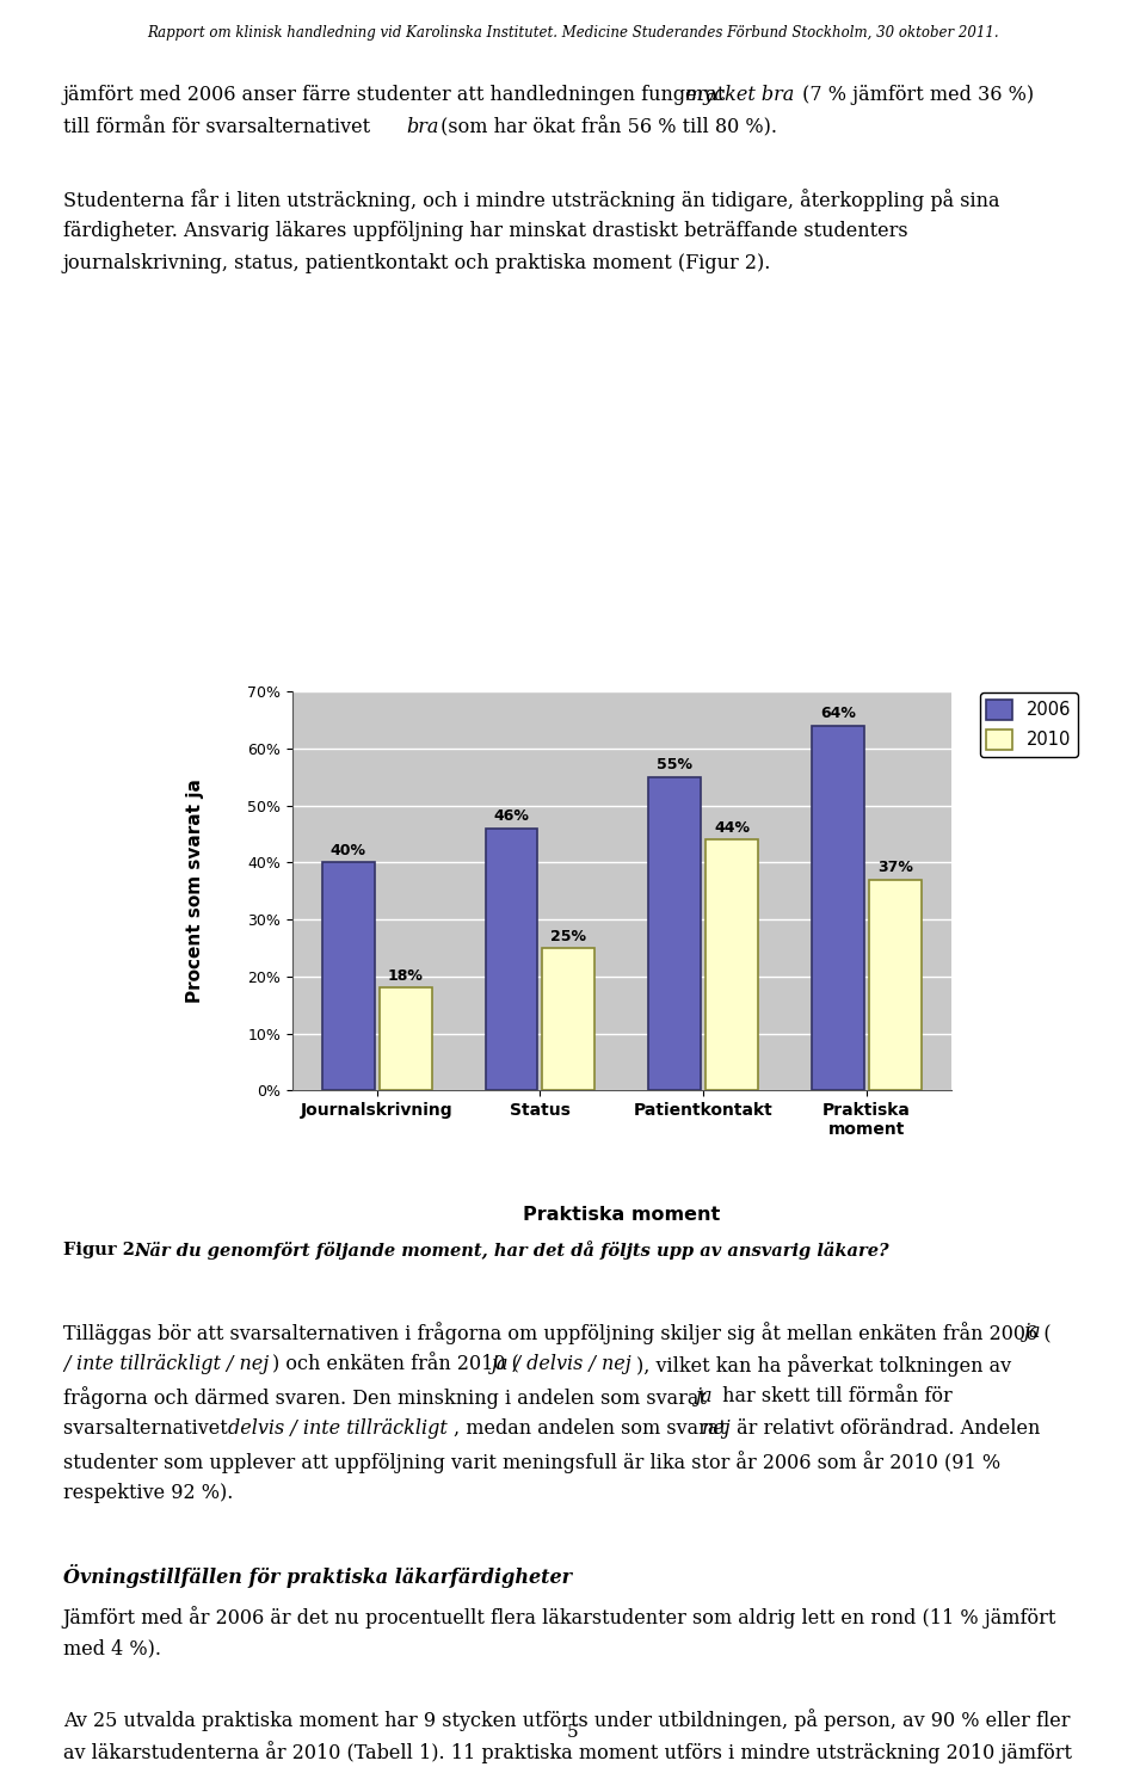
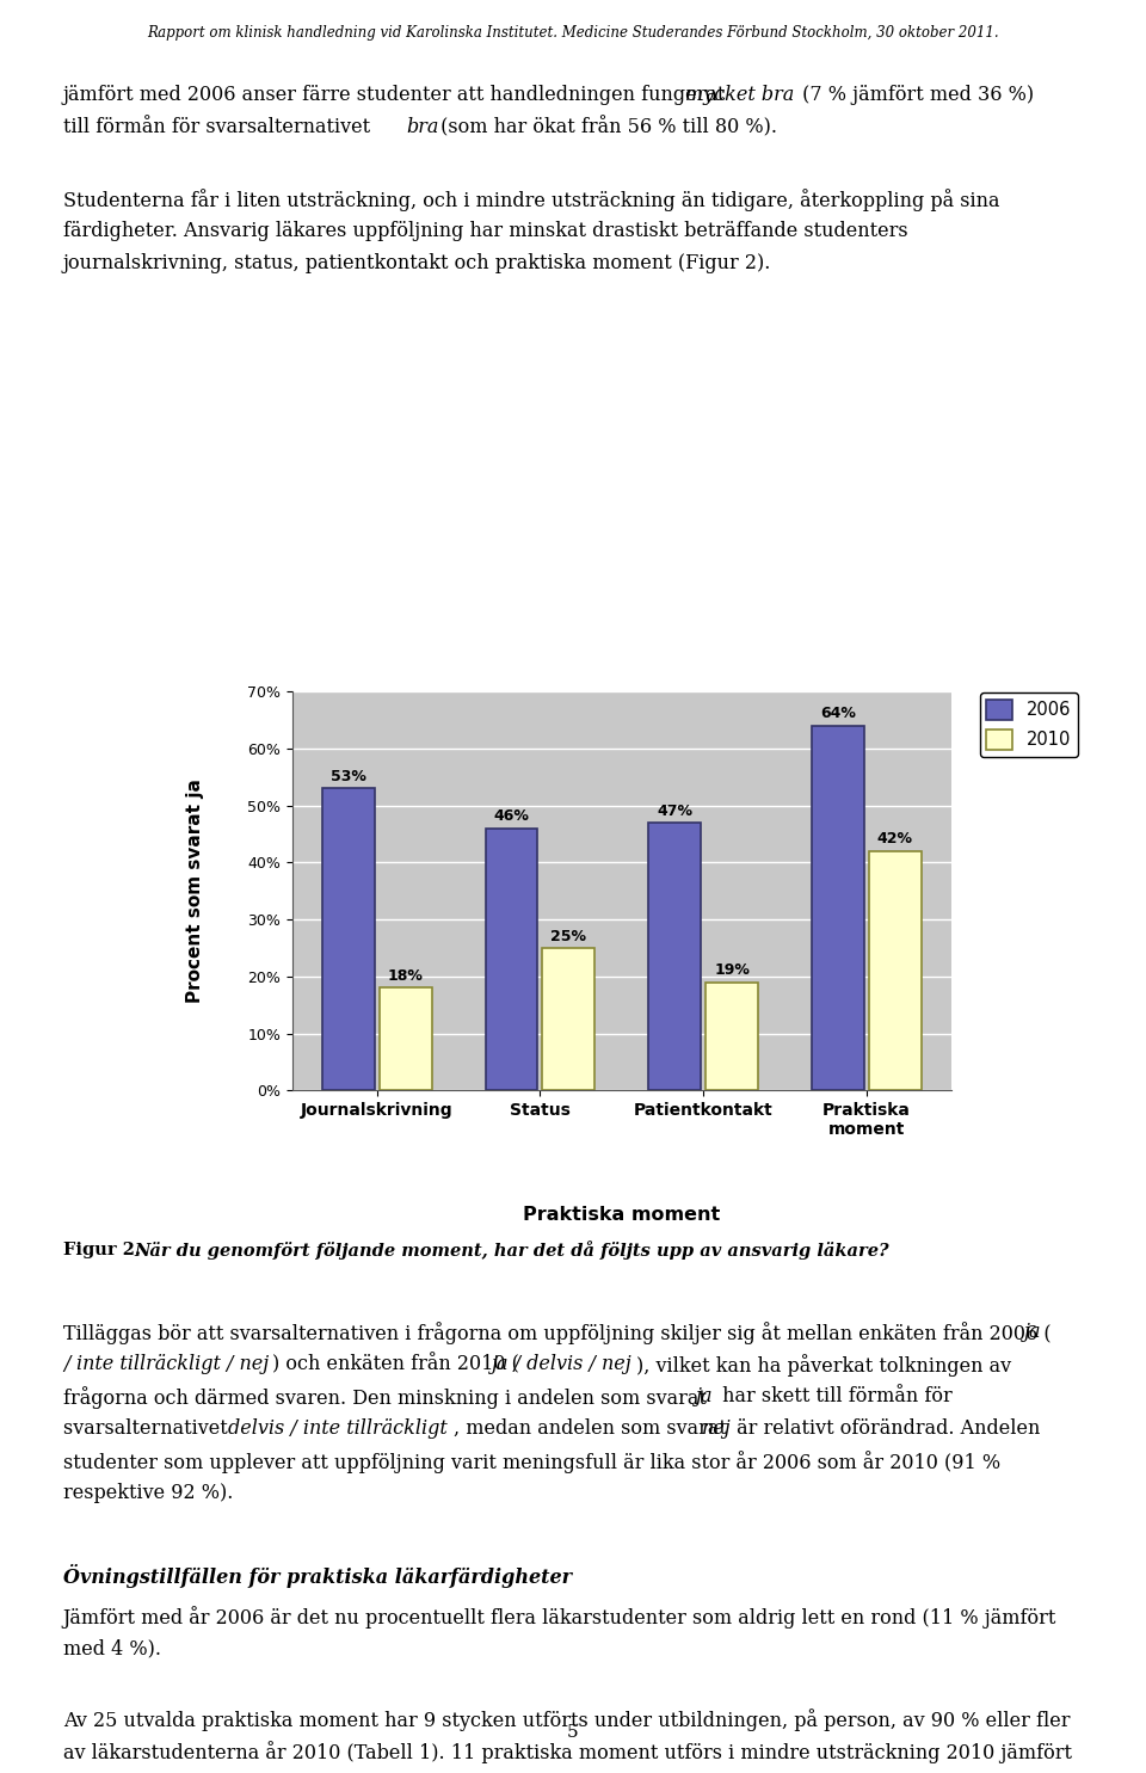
2006/Journalskrivning: 40% -> 53%
2006/Patientkontakt: 55% -> 47%
2010/Patientkontakt: 44% -> 19%
2010/Praktiska moment: 37% -> 42%
